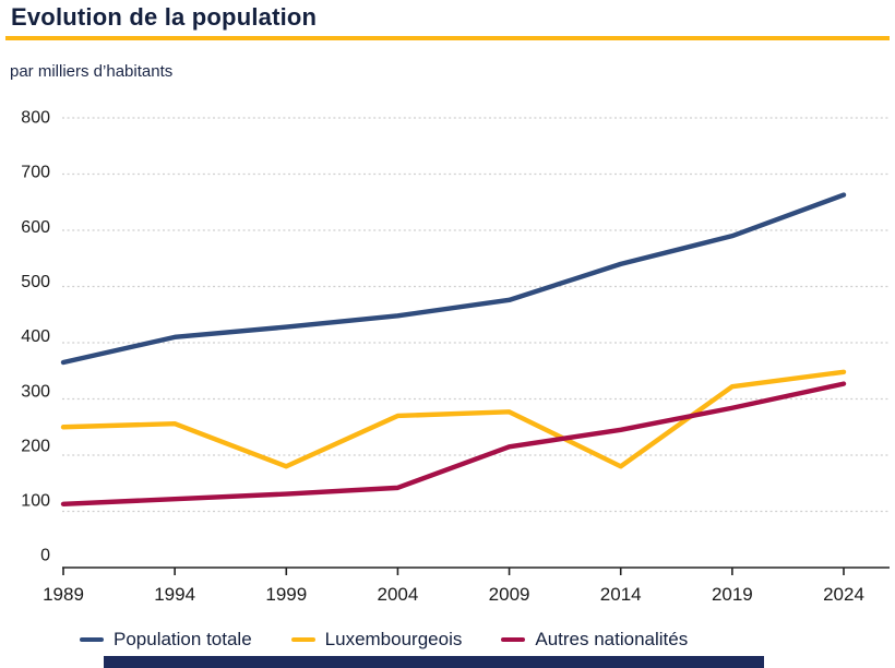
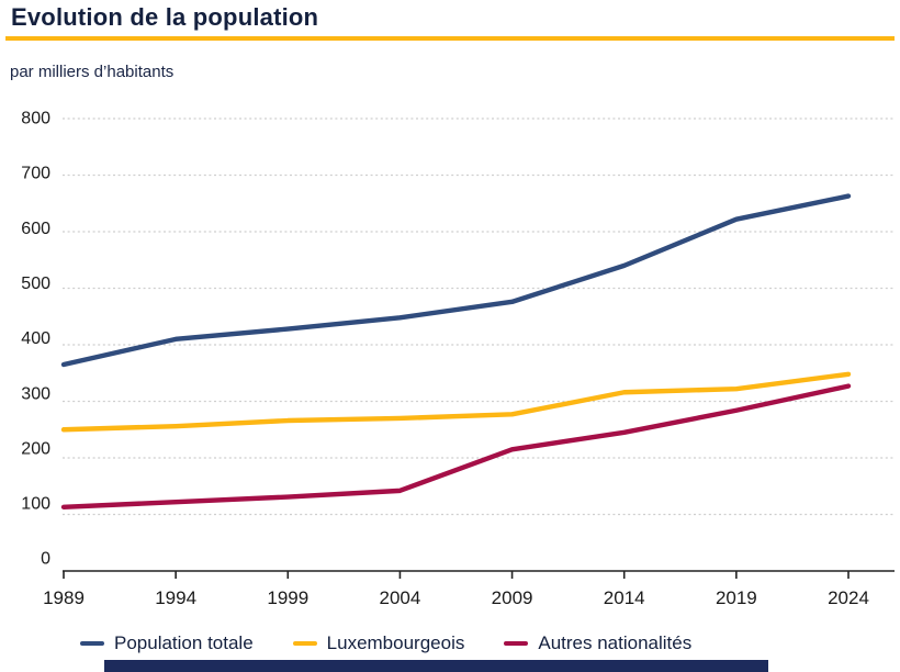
Luxembourgeois/1999: 180 -> 270
Luxembourgeois/2014: 180 -> 320
Population totale/2019: 590 -> 620
